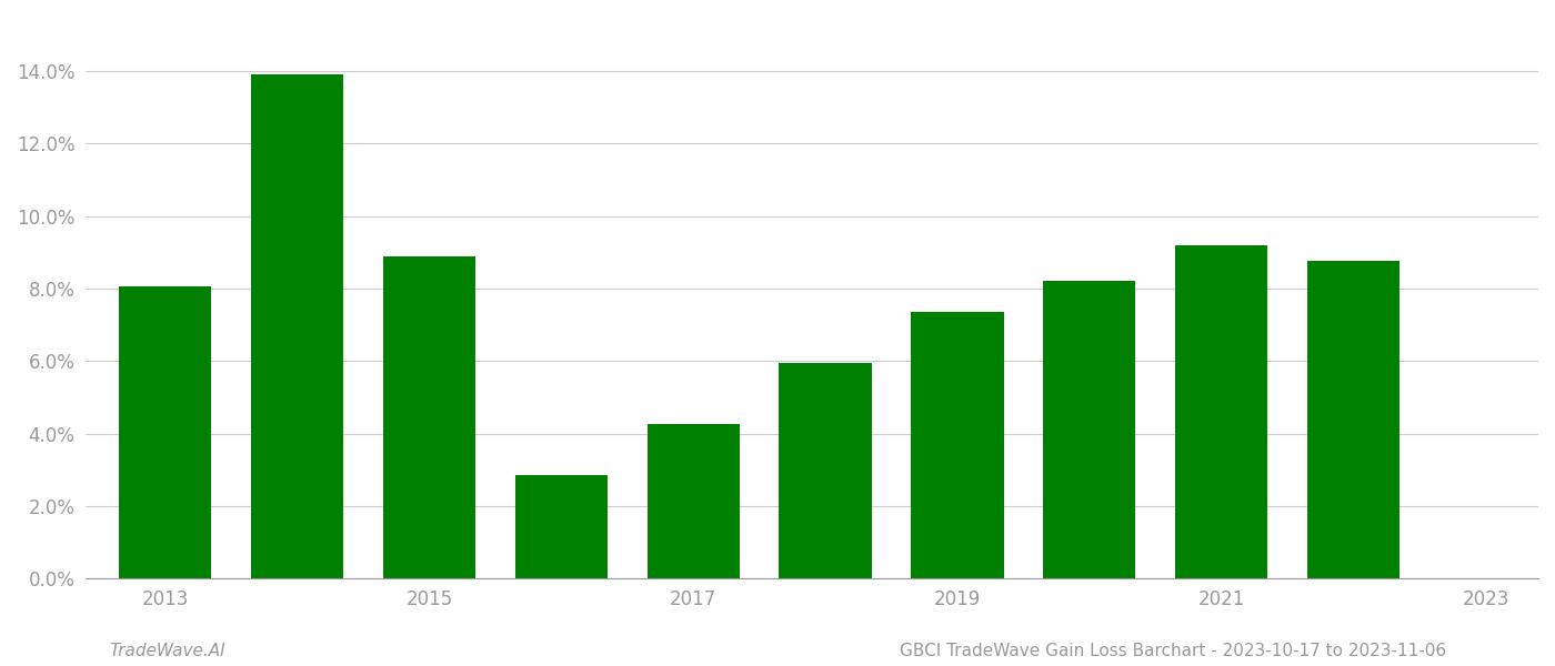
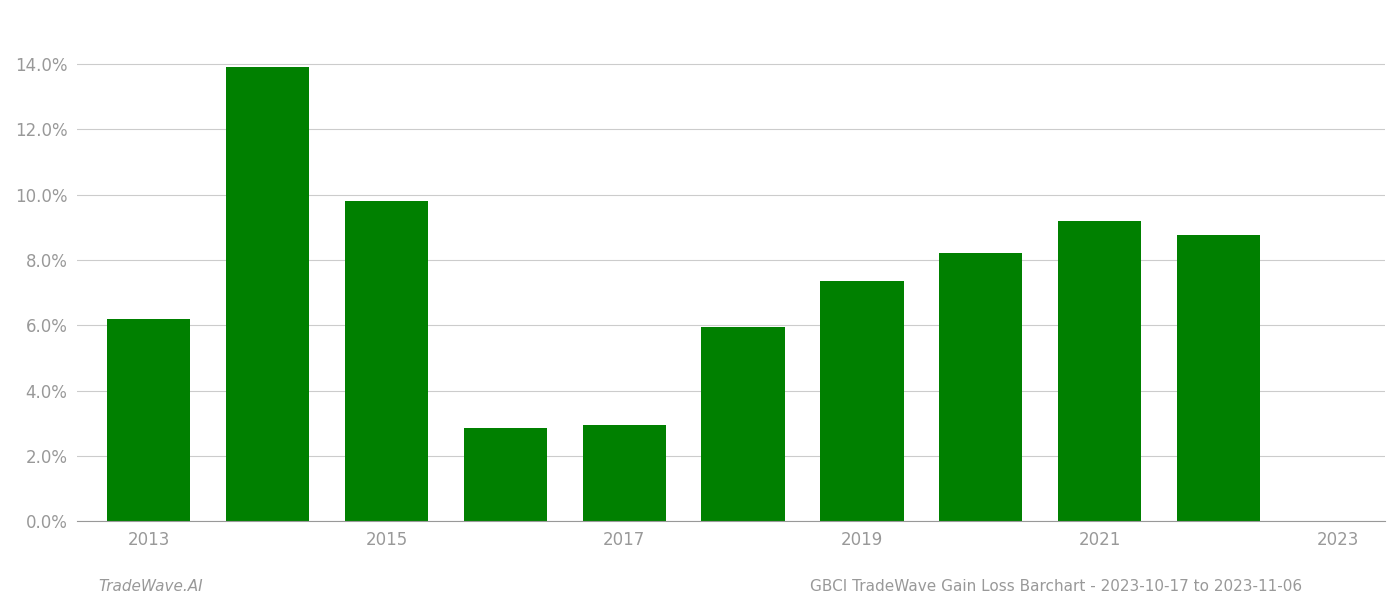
2013: 8.05% -> 6.20%
2015: 8.90% -> 9.80%
2017: 4.25% -> 2.95%
